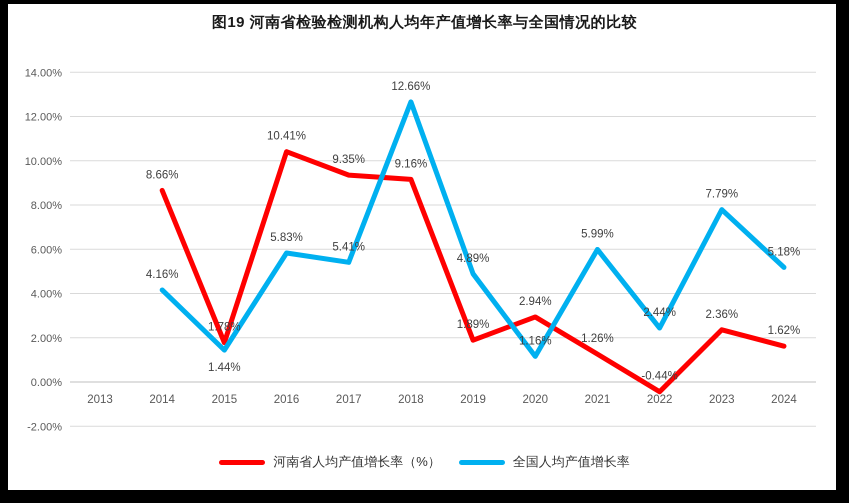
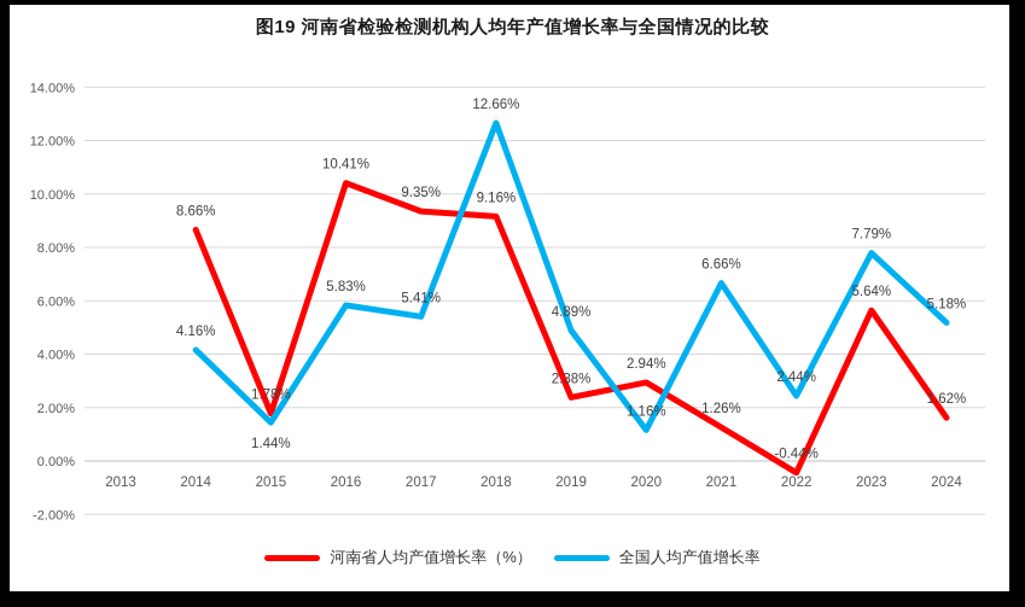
河南省人均产值增长率（%）/2019: 1.89% -> 2.38%
全国人均产值增长率/2021: 5.99% -> 6.66%
河南省人均产值增长率（%）/2023: 2.36% -> 5.64%
